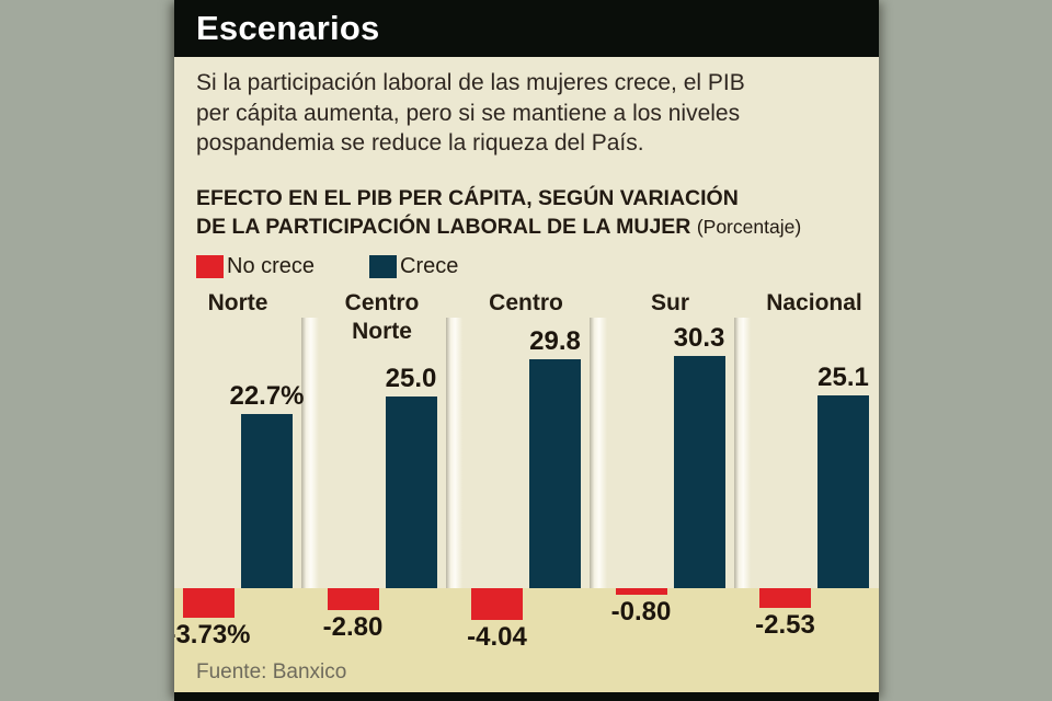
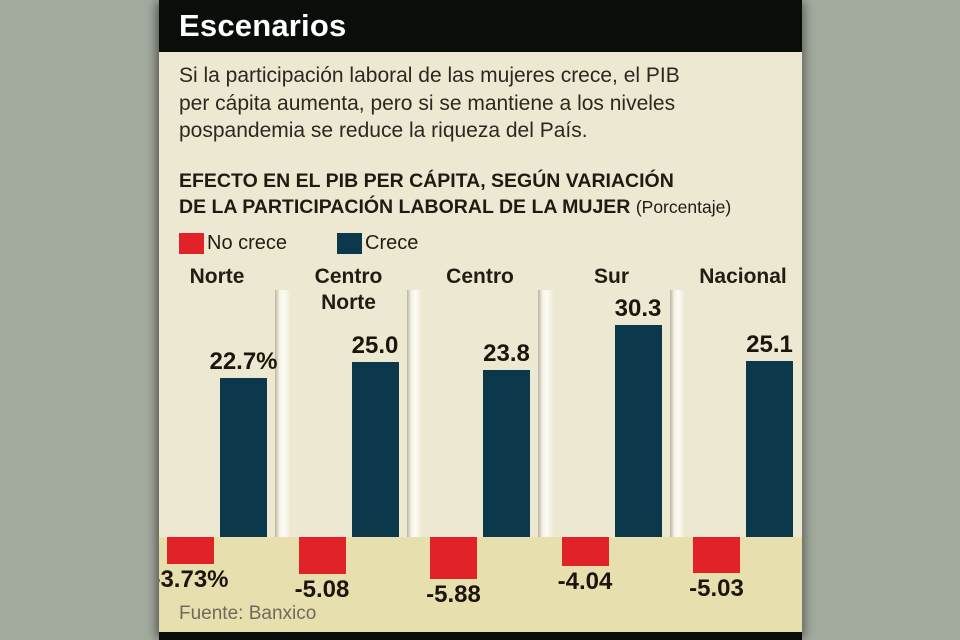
No crece/Centro Norte: -2.80 -> -5.08
Crece/Centro: 29.8 -> 23.8
No crece/Centro: -4.04 -> -5.88
No crece/Sur: -0.80 -> -4.04
No crece/Nacional: -2.53 -> -5.03
